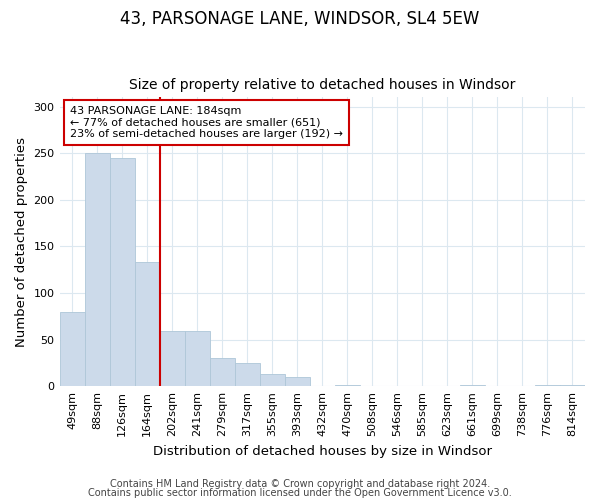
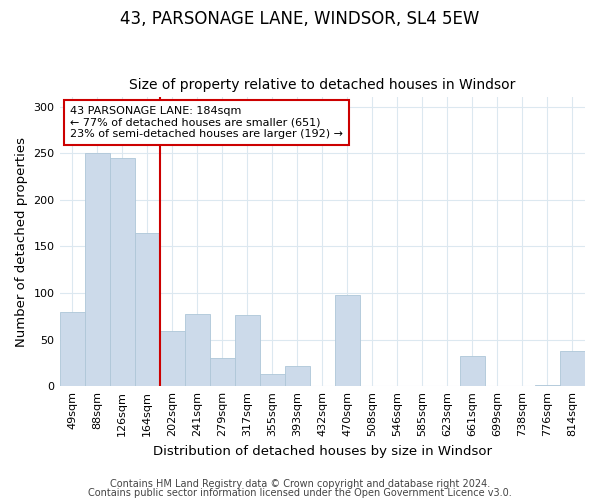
164sqm: 133 -> 164
241sqm: 59 -> 78
317sqm: 25 -> 76
393sqm: 10 -> 22
470sqm: 1 -> 98
661sqm: 1 -> 32
814sqm: 1 -> 38
